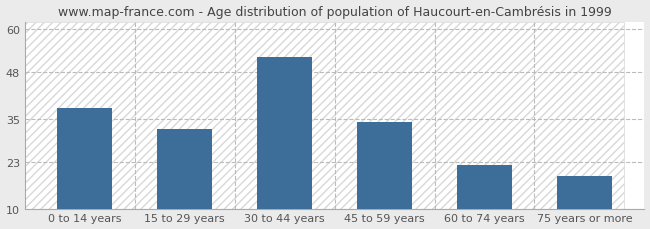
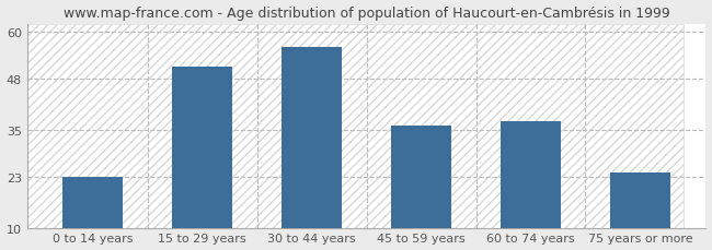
0 to 14 years: 38 -> 23
15 to 29 years: 32 -> 51
30 to 44 years: 52 -> 56
45 to 59 years: 34 -> 36
60 to 74 years: 22 -> 37
75 years or more: 19 -> 24
